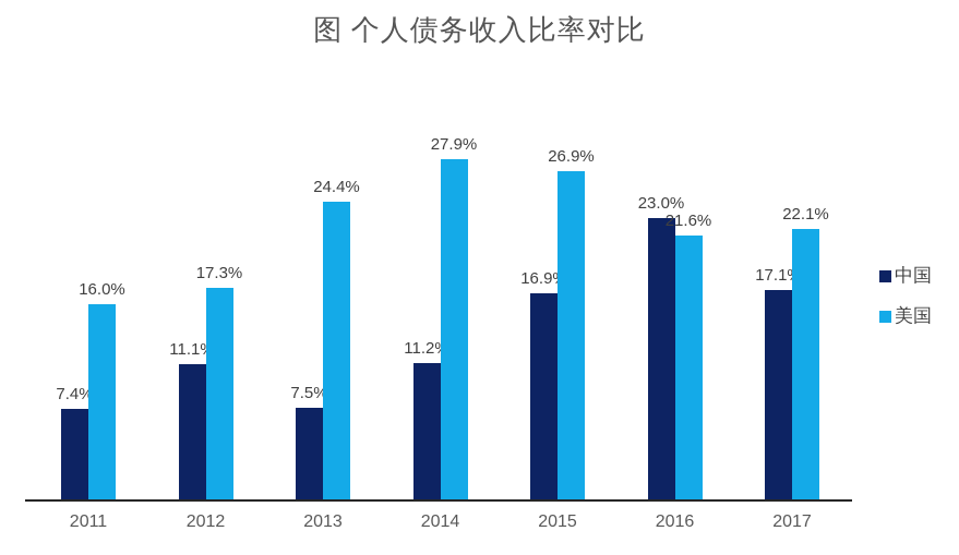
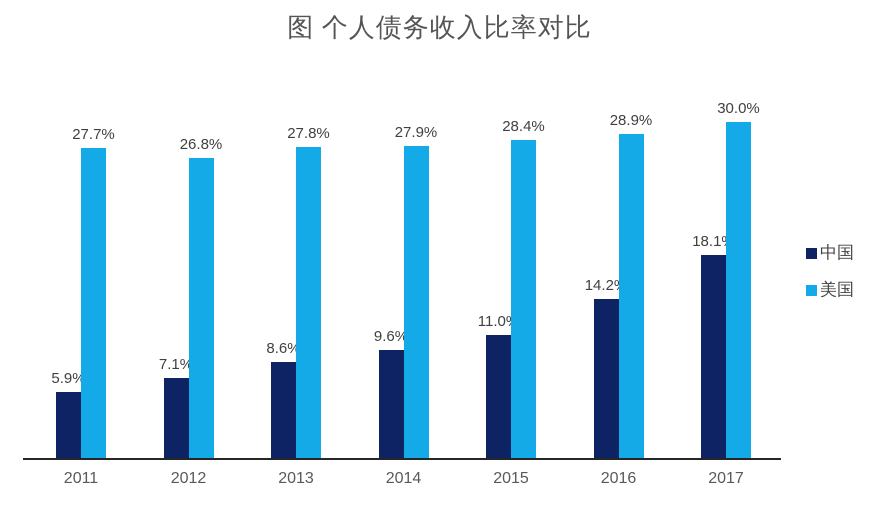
中国/2011: 7.4% -> 5.9%
美国/2011: 16.0% -> 27.7%
中国/2012: 11.1% -> 7.1%
美国/2012: 17.3% -> 26.8%
中国/2013: 7.5% -> 8.6%
美国/2013: 24.4% -> 27.8%
中国/2014: 11.2% -> 9.6%
中国/2015: 16.9% -> 11.0%
美国/2015: 26.9% -> 28.4%
中国/2016: 23.0% -> 14.2%
美国/2016: 21.6% -> 28.9%
中国/2017: 17.1% -> 18.1%
美国/2017: 22.1% -> 30.0%
